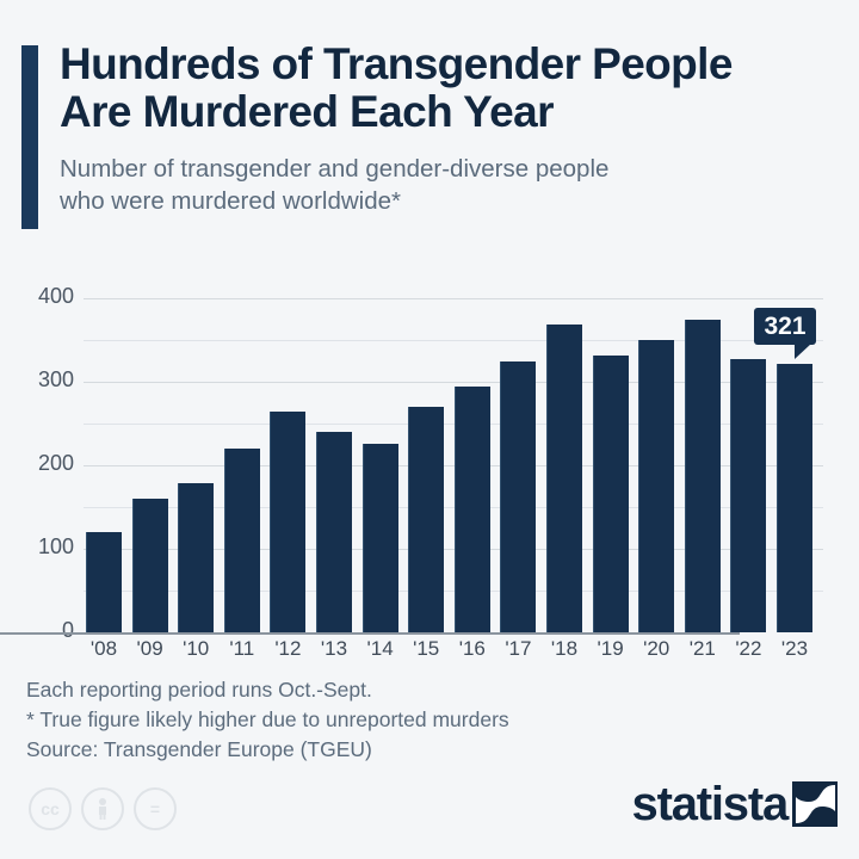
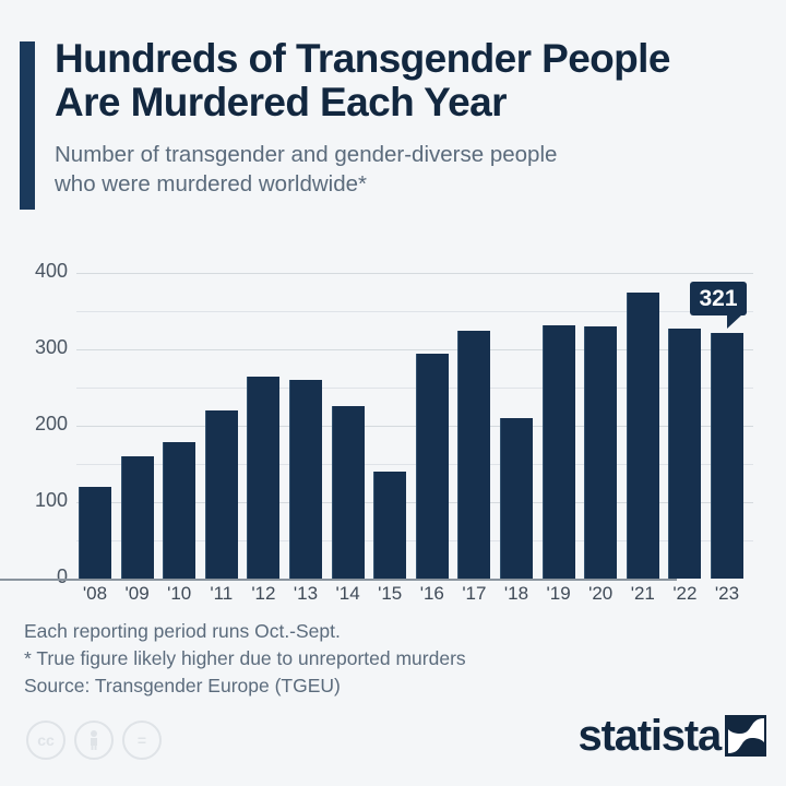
'13: 240 -> 260
'15: 270 -> 140
'18: 370 -> 210
'20: 350 -> 330
